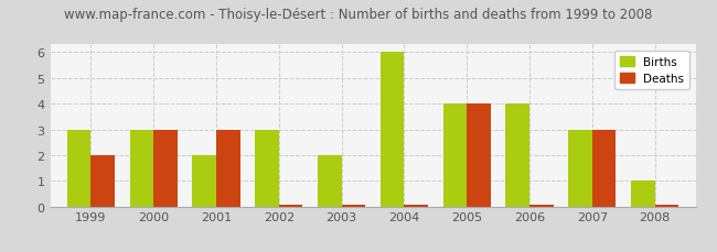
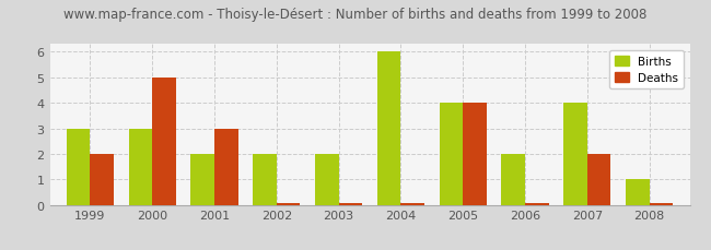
Deaths/2000: 3.00 -> 5.00
Births/2002: 3 -> 2
Births/2006: 4 -> 2
Births/2007: 3 -> 4
Deaths/2007: 3.00 -> 2.00
